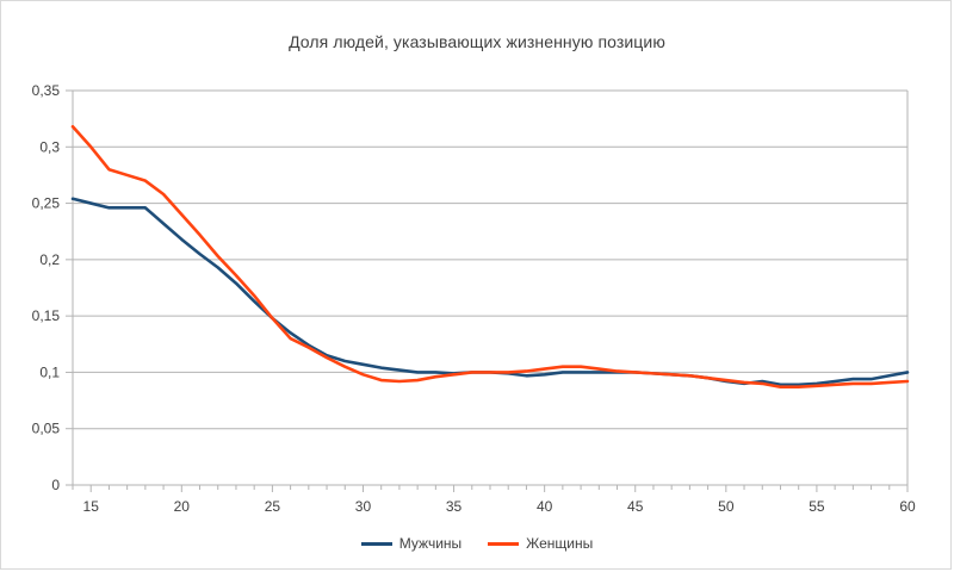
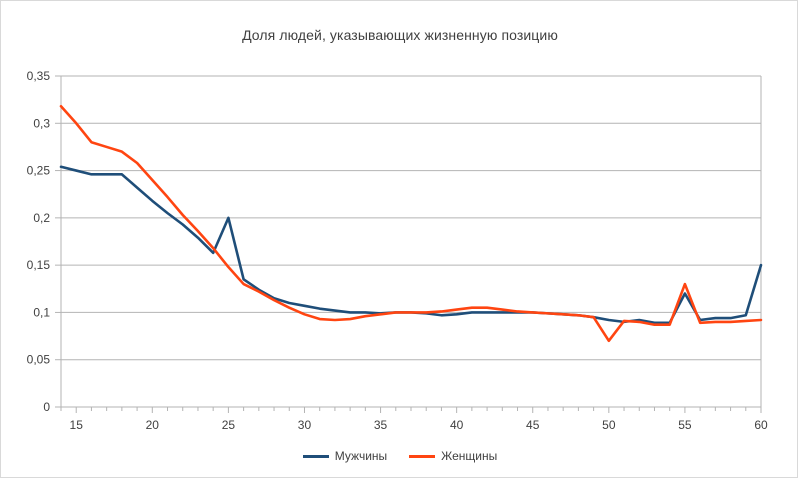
Мужчины/25: 0,15 -> 0,20
Женщины/50: 0,09 -> 0,07
Мужчины/55: 0,09 -> 0,12
Женщины/55: 0,09 -> 0,13
Мужчины/60: 0,10 -> 0,15
